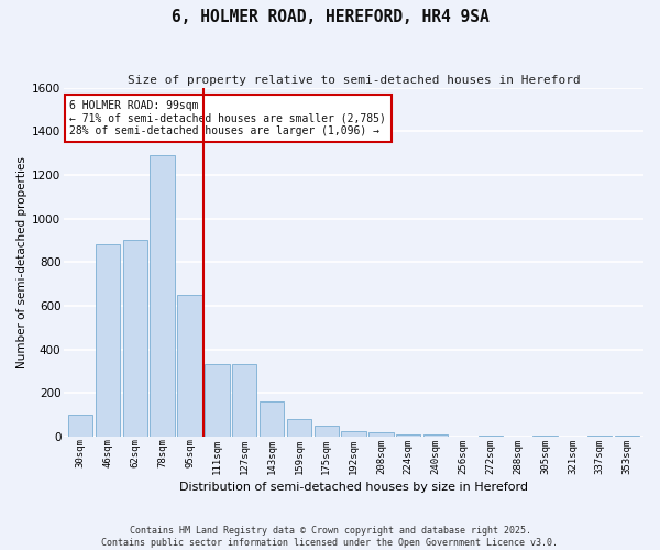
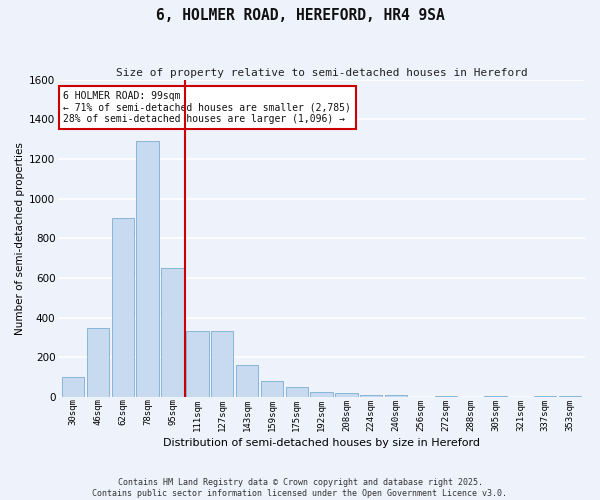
46sqm: 880 -> 350
